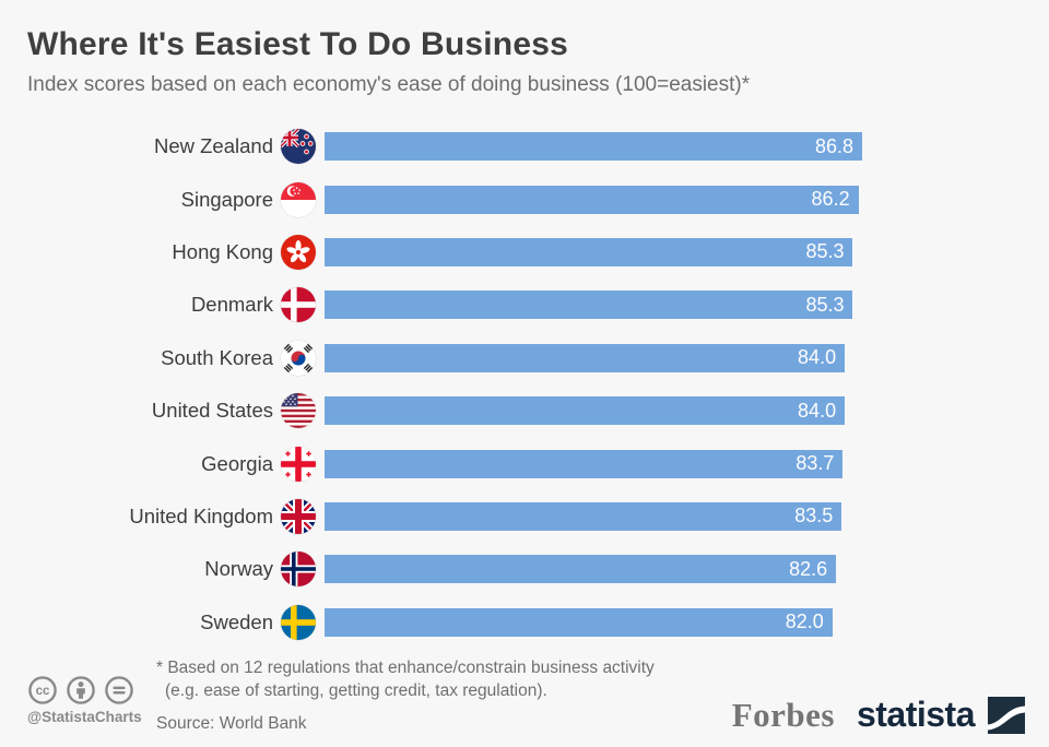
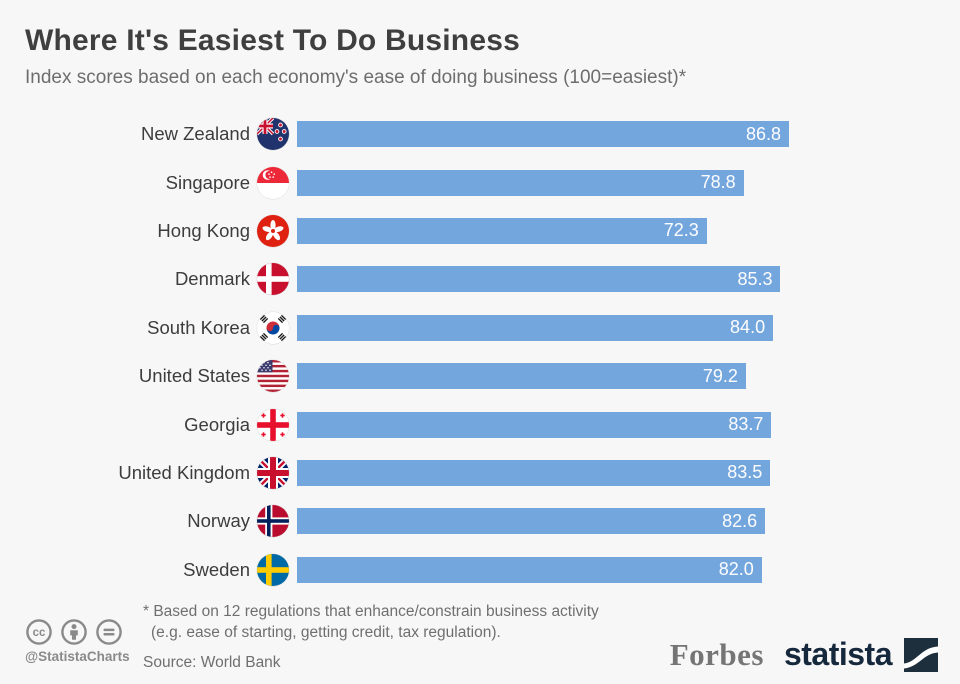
Singapore: 86.2 -> 78.8
Hong Kong: 85.3 -> 72.3
United States: 84.0 -> 79.2
